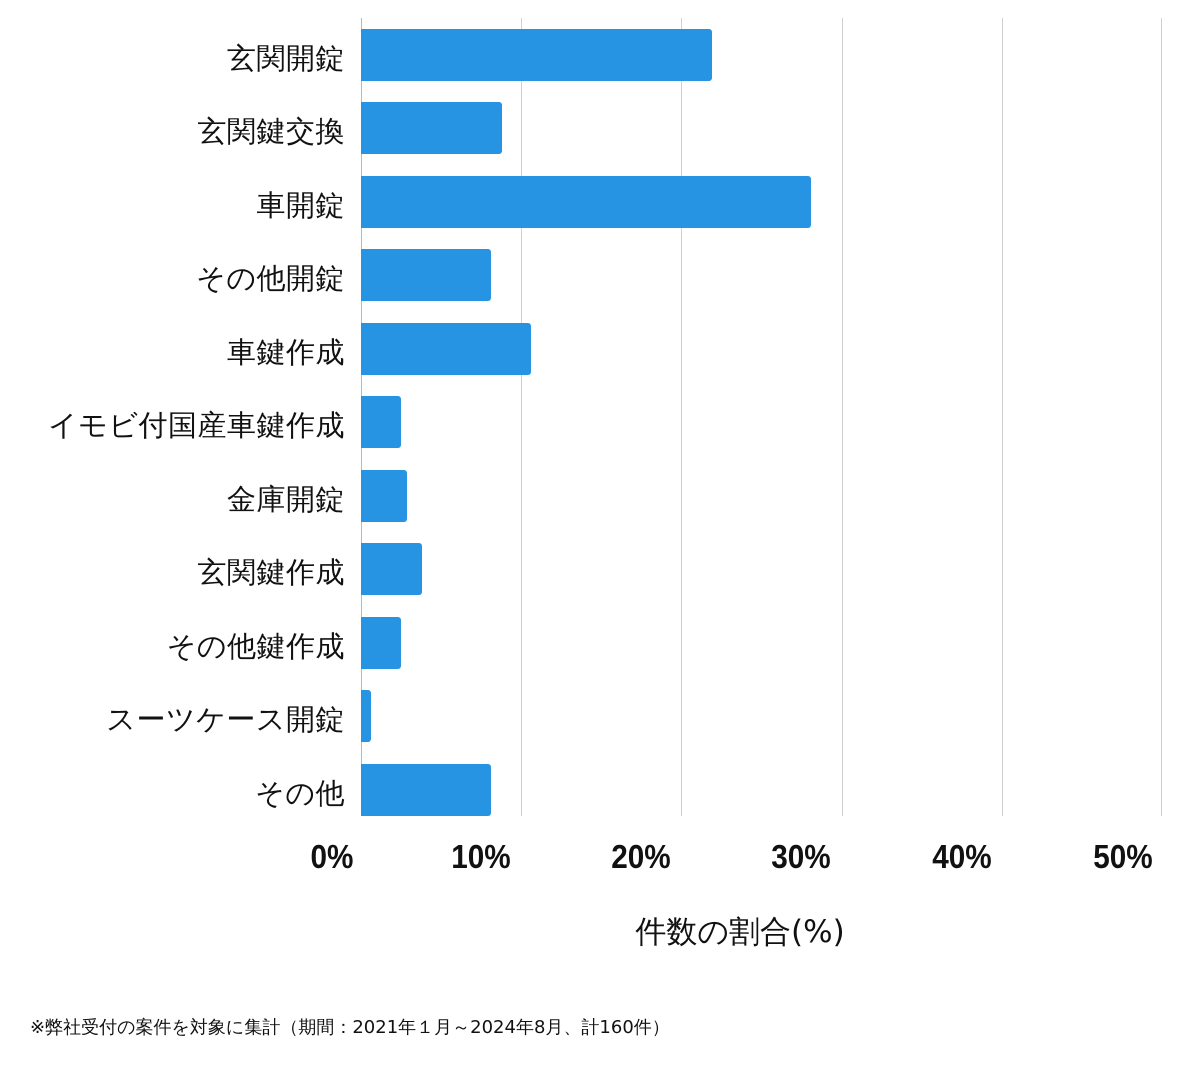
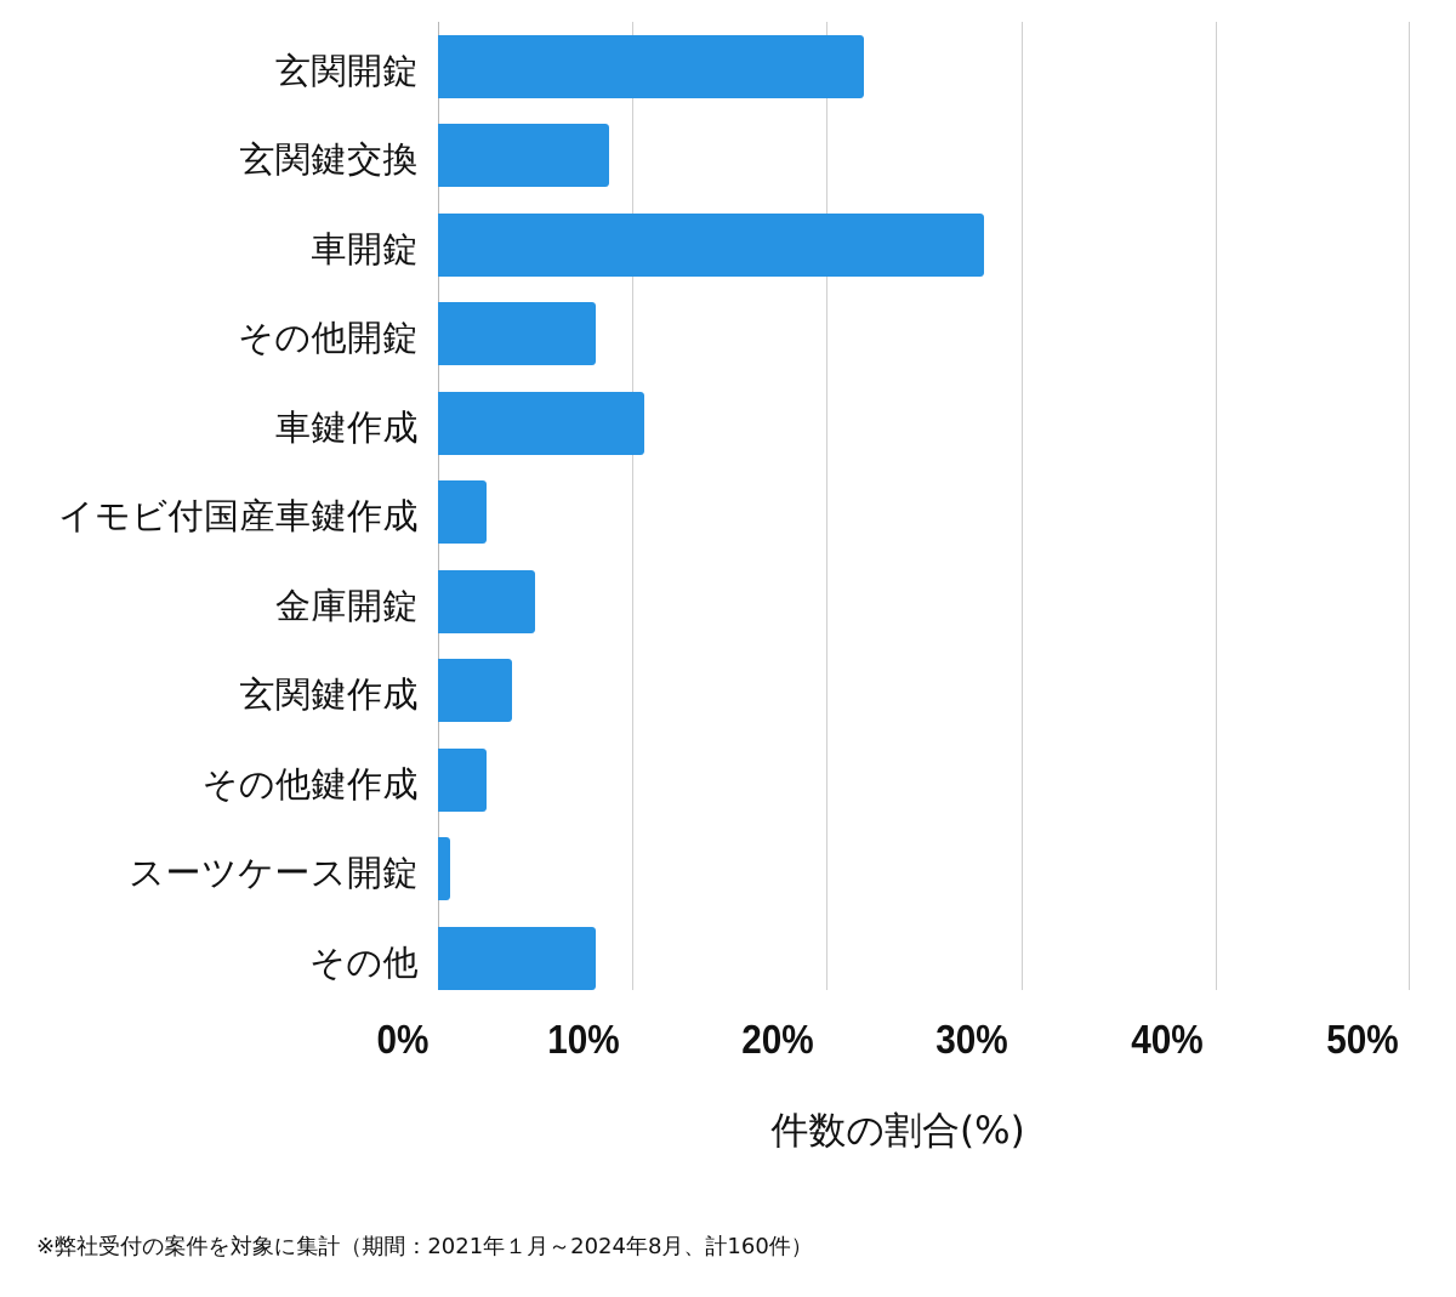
金庫開錠: 2.9% -> 5.0%
